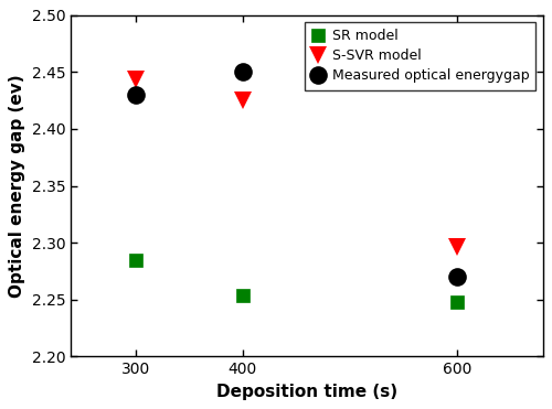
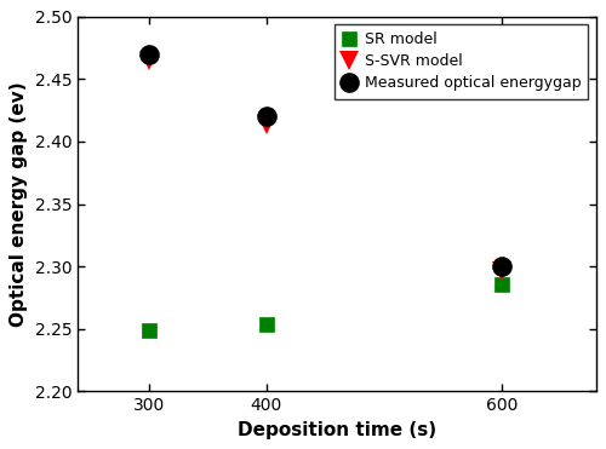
Measured optical energygap/300: 2.43 -> 2.47
S-SVR model/300: 2.444 -> 2.465
SR model/300: 2.285 -> 2.249
Measured optical energygap/400: 2.45 -> 2.42
S-SVR model/400: 2.425 -> 2.414
Measured optical energygap/600: 2.27 -> 2.30
SR model/600: 2.248 -> 2.286
